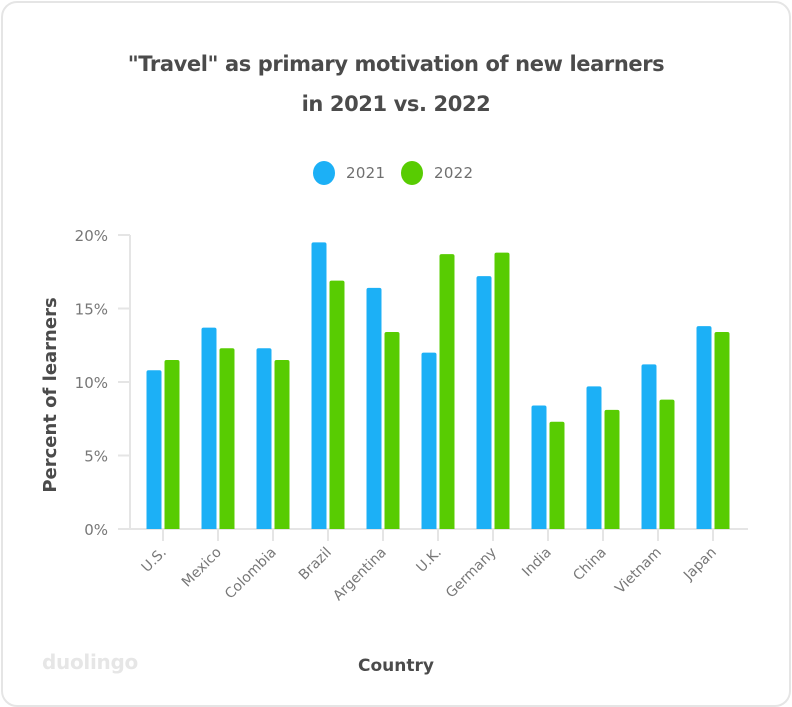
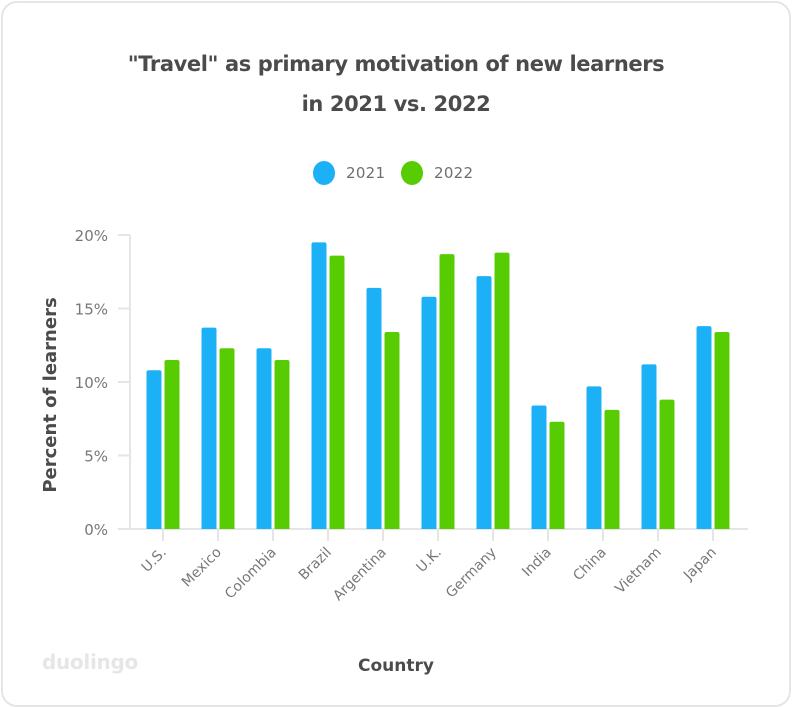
2022/Brazil: 16.9% -> 18.6%
2021/U.K.: 12.0% -> 15.8%
